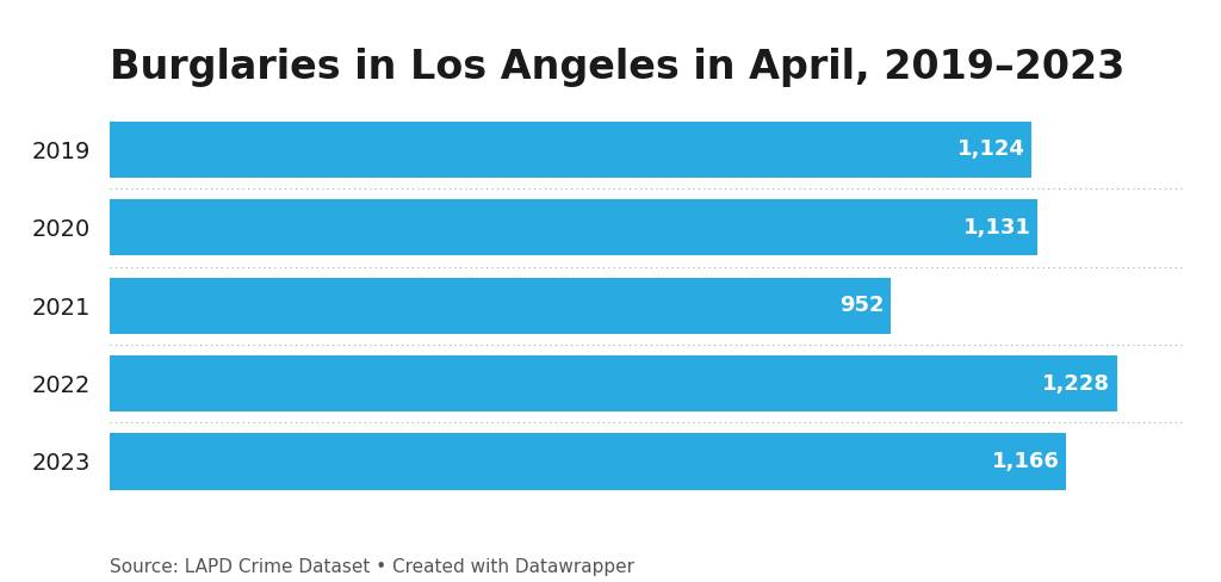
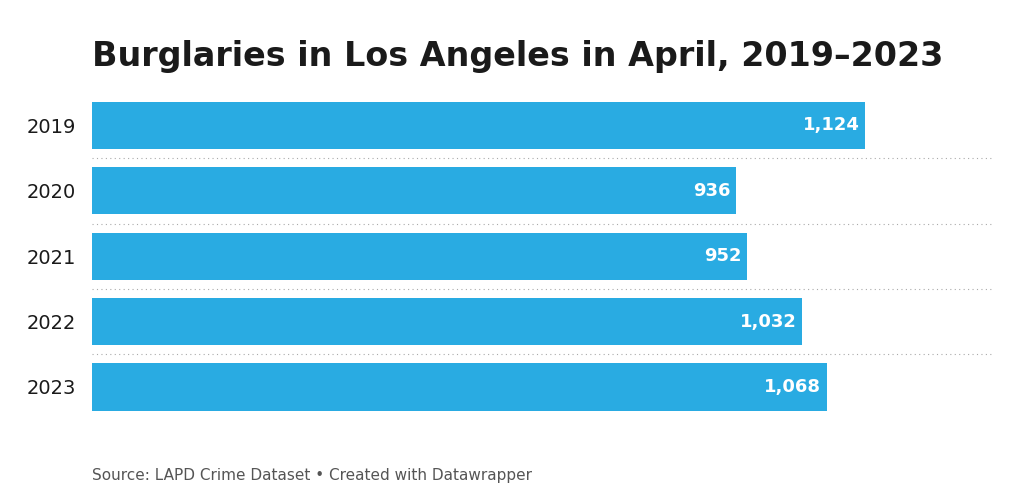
2020: 1,131 -> 936
2022: 1,228 -> 1,032
2023: 1,166 -> 1,068
